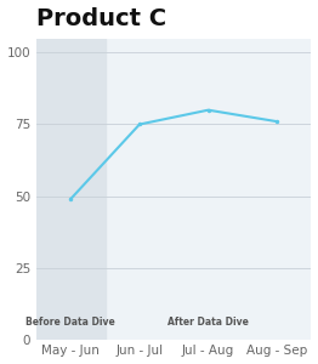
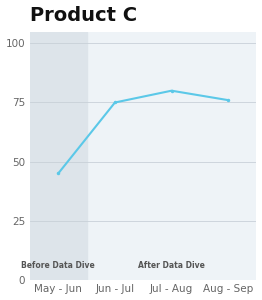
May - Jun: 49 -> 45
